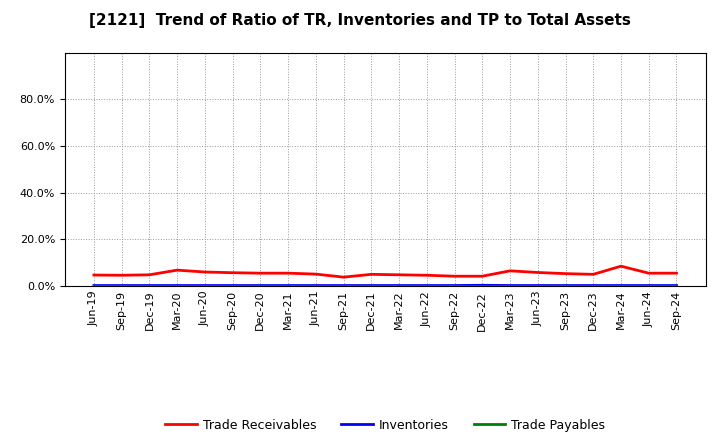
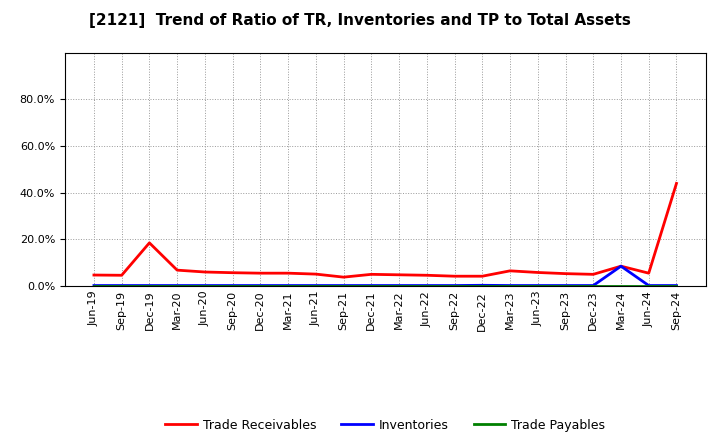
Trade Receivables/Dec-19: 4.8% -> 18.5%
Inventories/Mar-24: 0.2% -> 8.5%
Trade Receivables/Sep-24: 5.5% -> 44.0%
